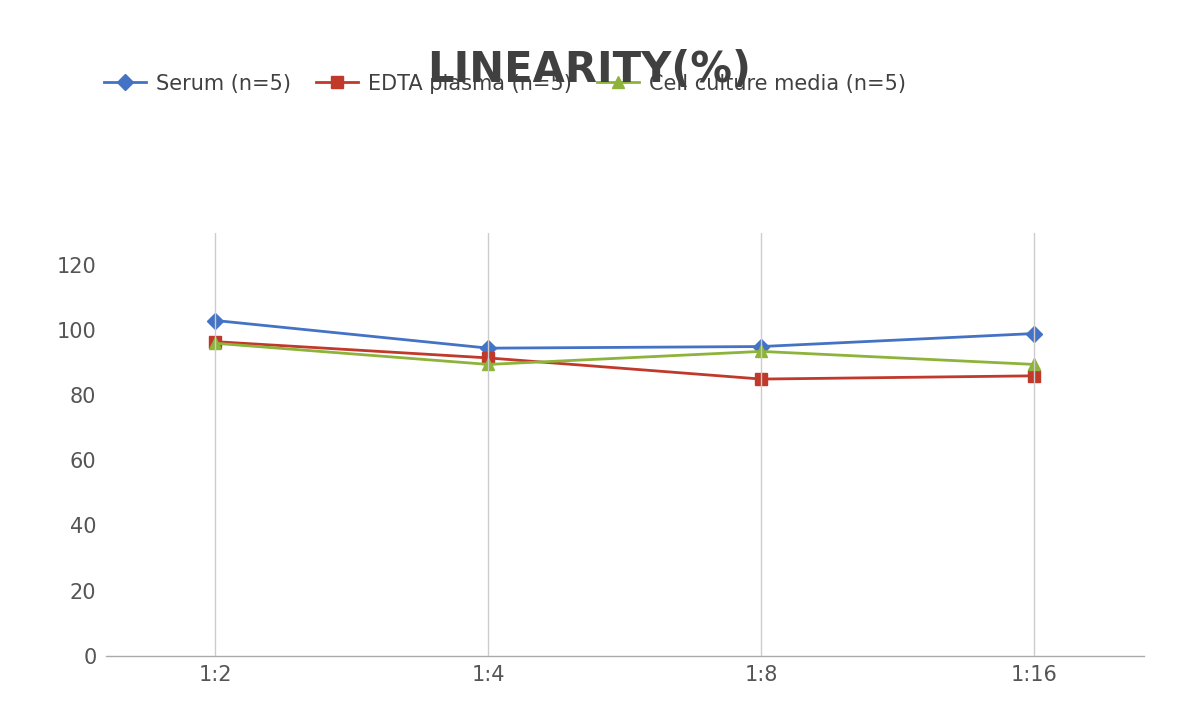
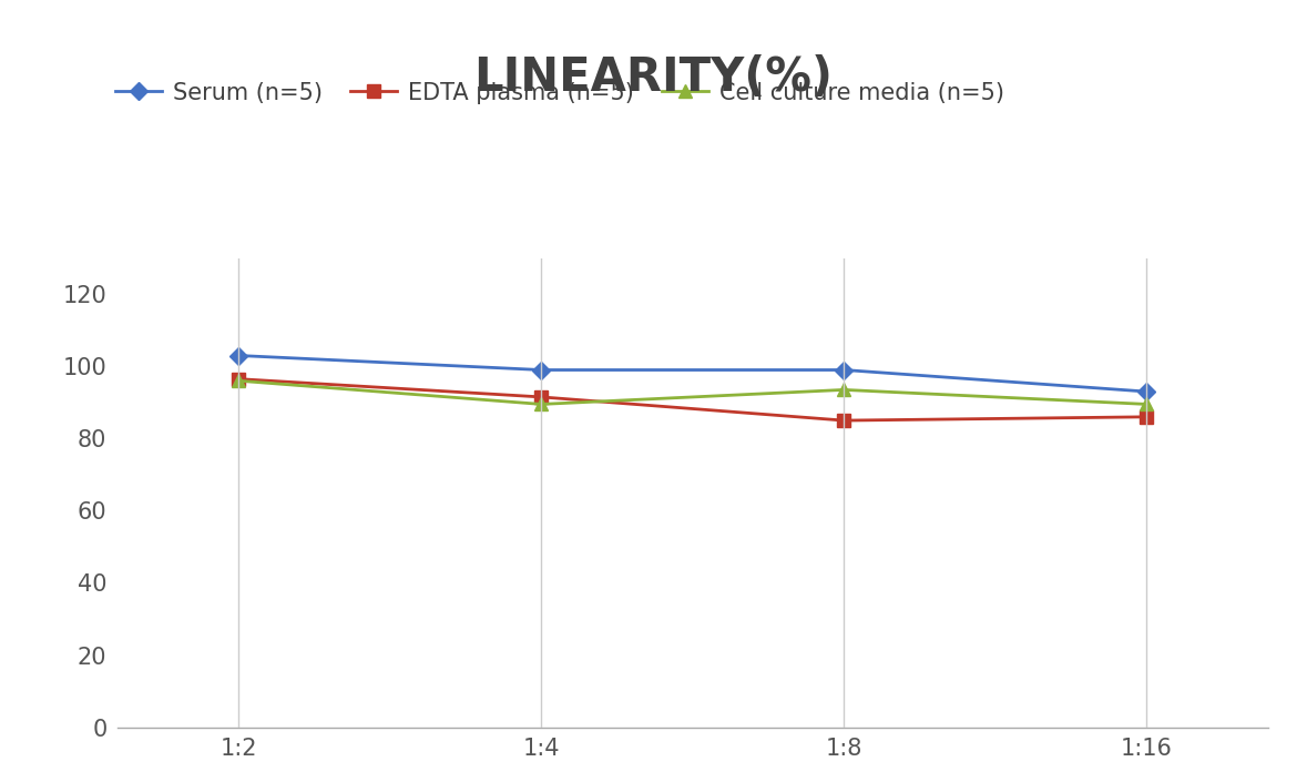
Serum (n=5)/1:4: 94.5 -> 99.0
Serum (n=5)/1:8: 95.0 -> 99.0
Serum (n=5)/1:16: 99.0 -> 93.0
